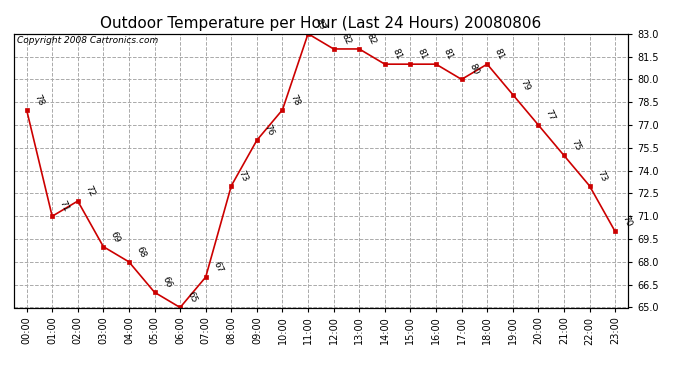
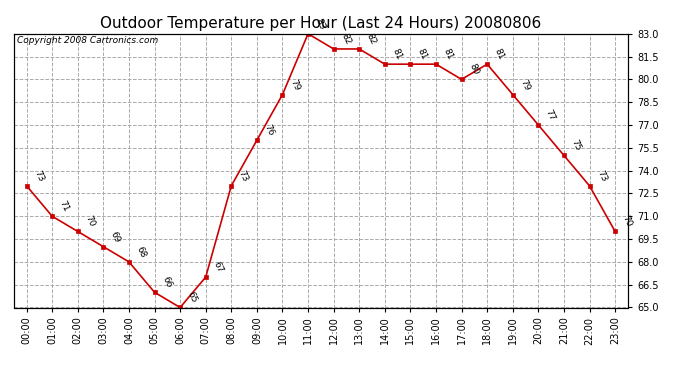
00:00: 78 -> 73
02:00: 72 -> 70
10:00: 78 -> 79
